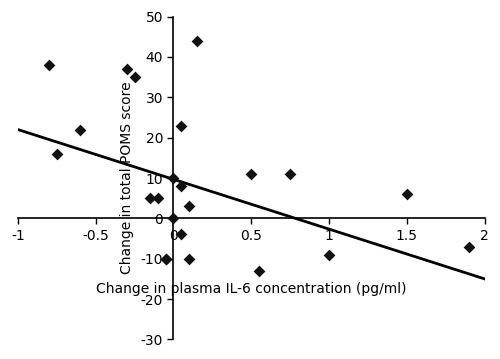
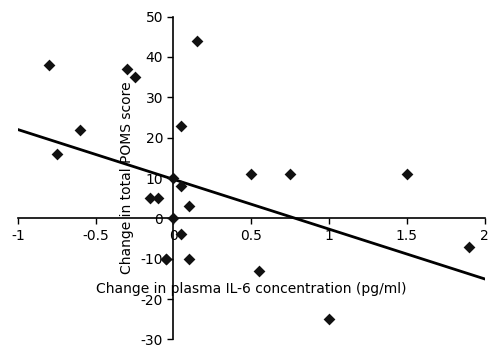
1: -9 -> -25
1.5: 6 -> 11
